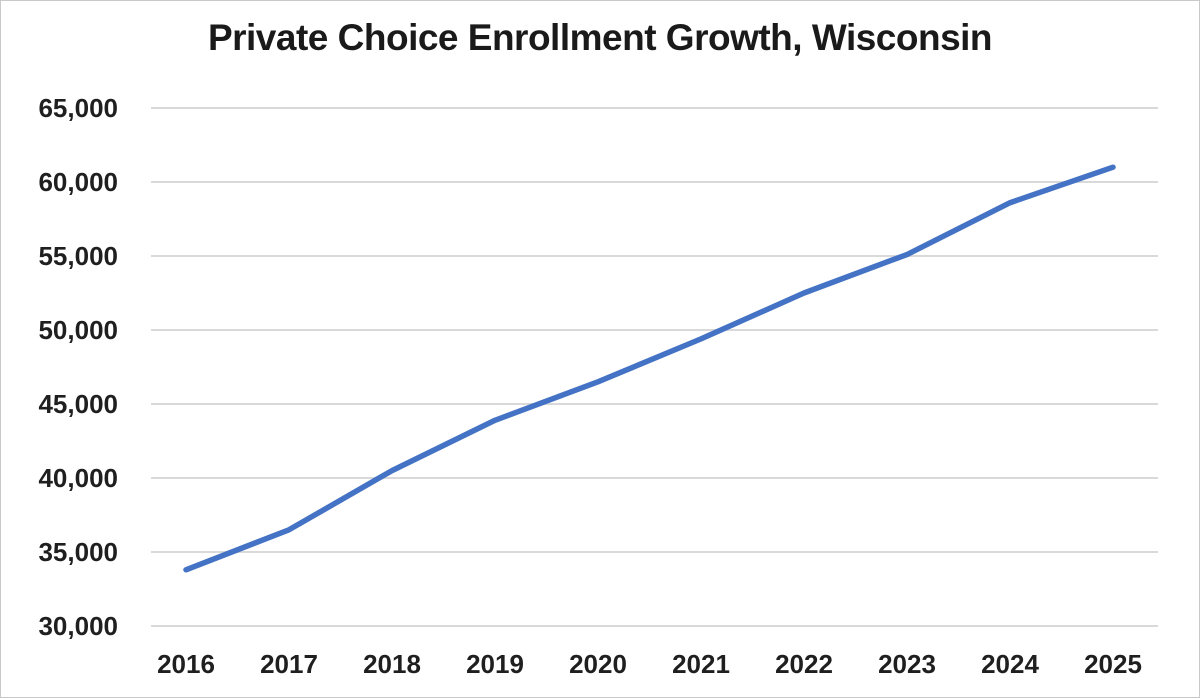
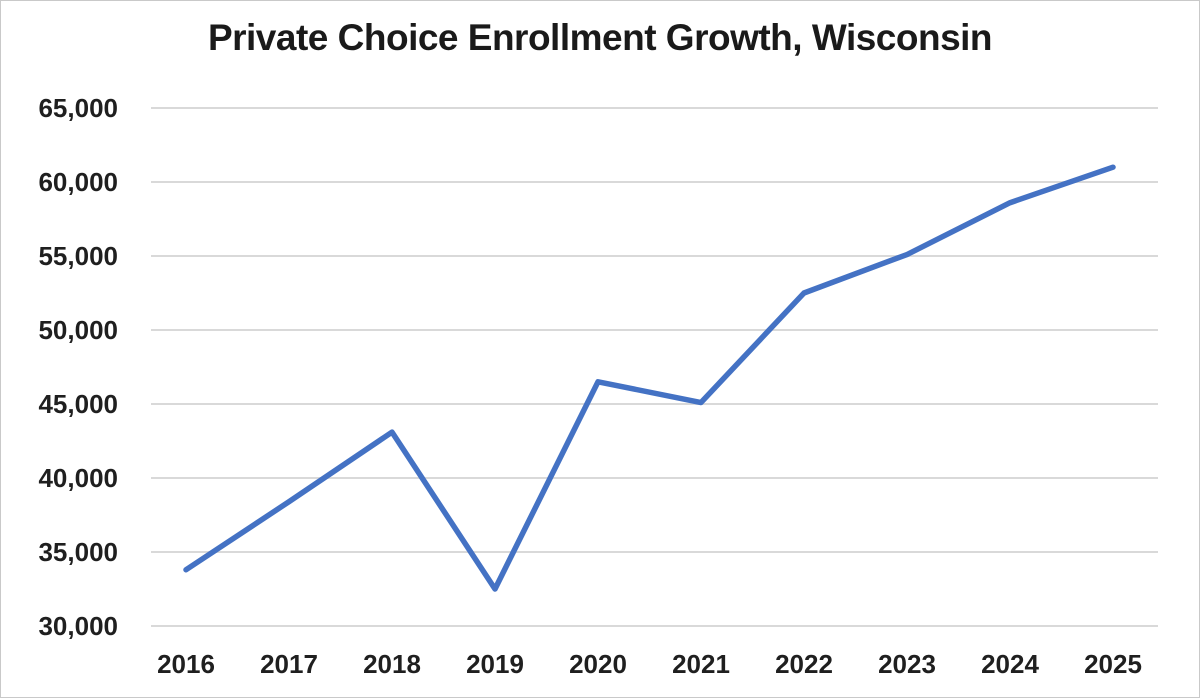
2017: 36500 -> 38400
2018: 40500 -> 43100
2019: 43900 -> 32500
2021: 49400 -> 45100
